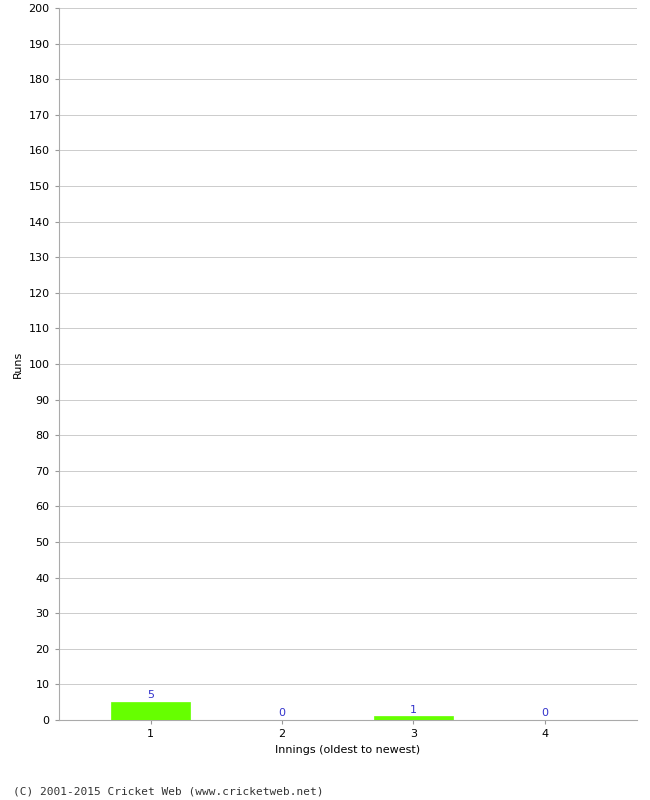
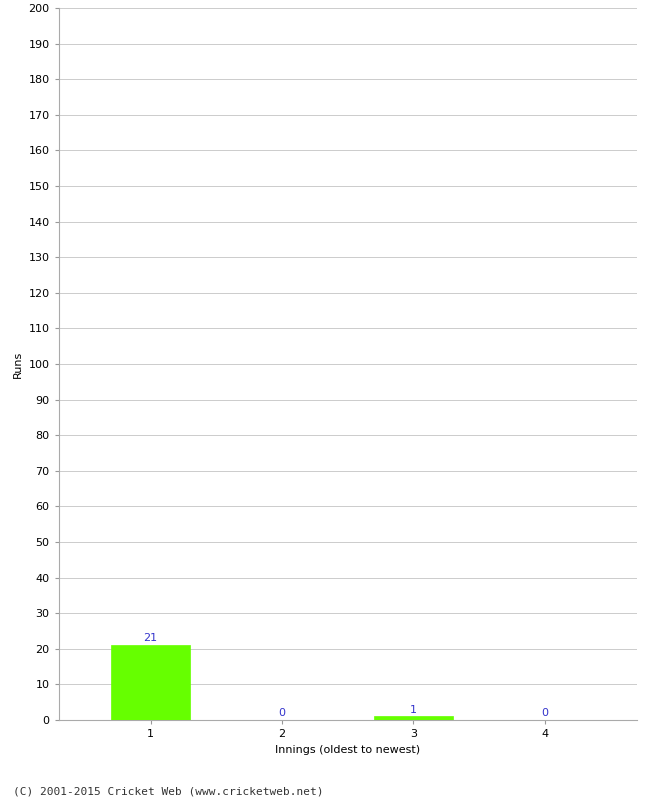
1: 5 -> 21
